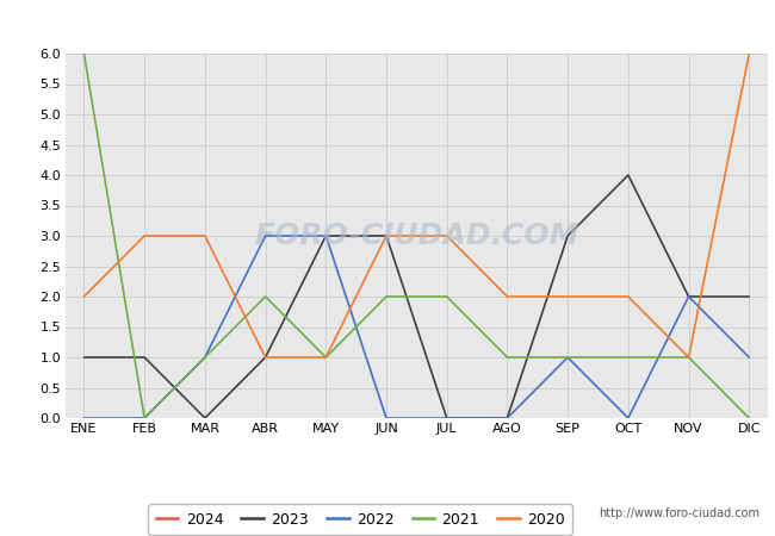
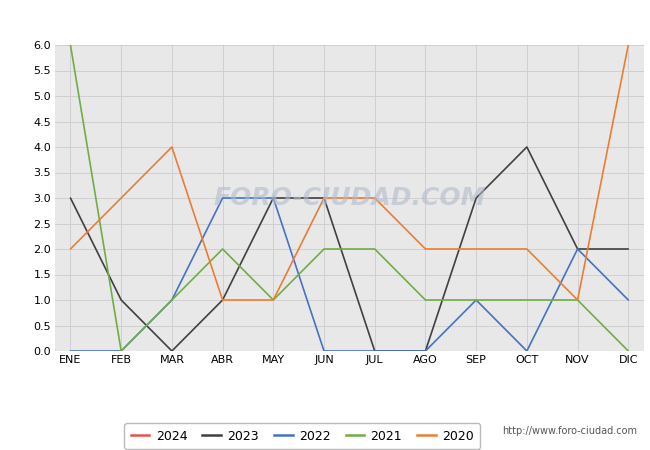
2023/ENE: 1 -> 3
2020/MAR: 3 -> 4
